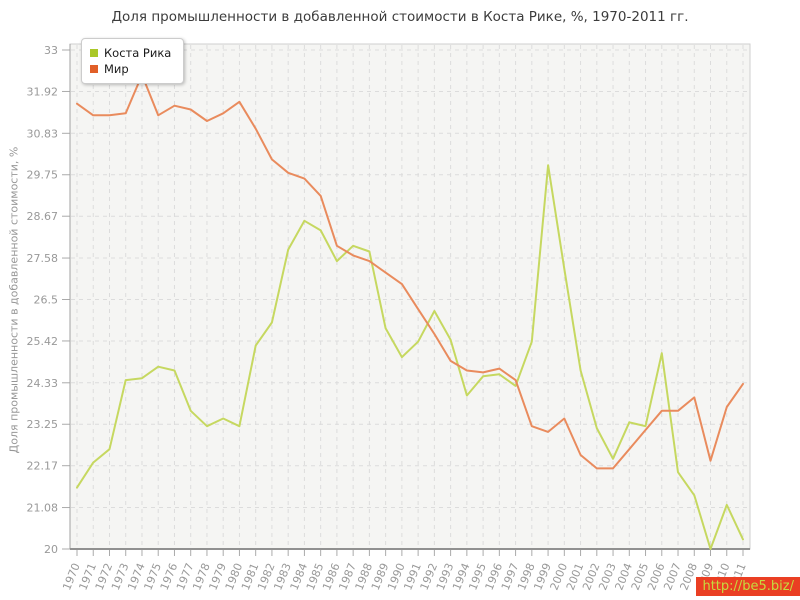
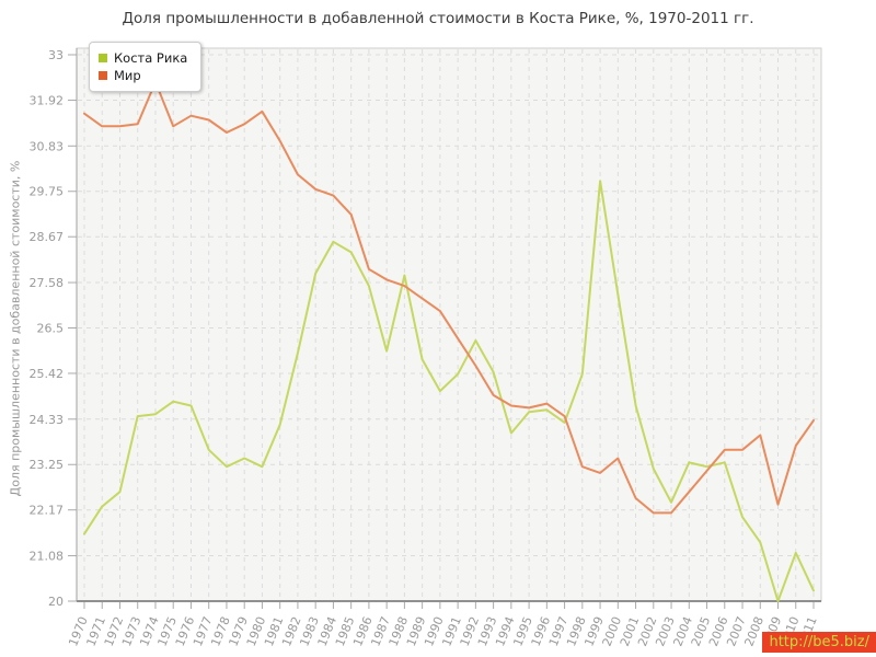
Коста Рика/1981: 25.3 -> 24.2
Коста Рика/1987: 27.9 -> 25.9
Коста Рика/2006: 25.1 -> 23.3
